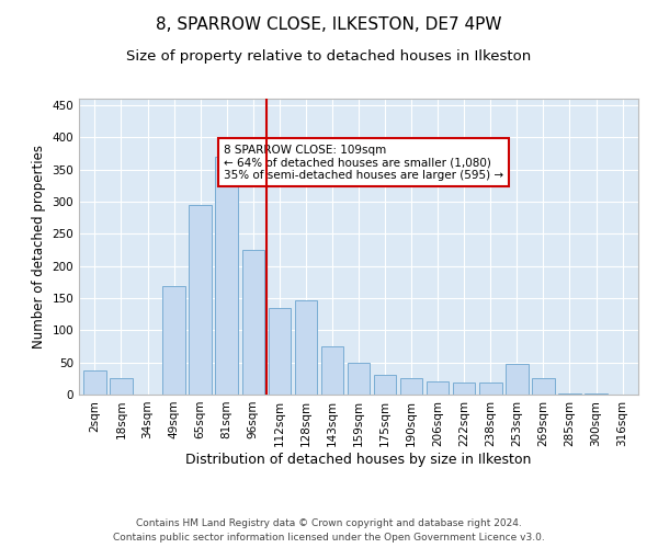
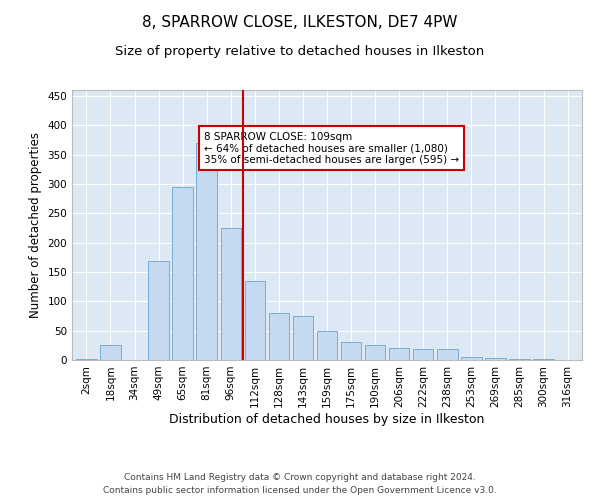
2sqm: 38 -> 1
128sqm: 146 -> 80
253sqm: 48 -> 5
269sqm: 26 -> 4
